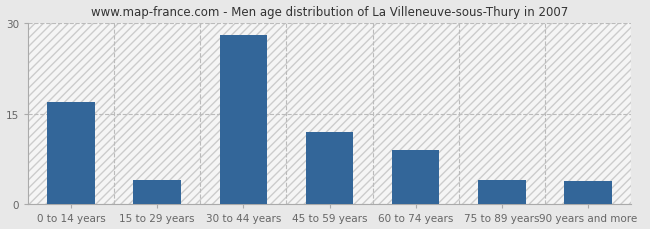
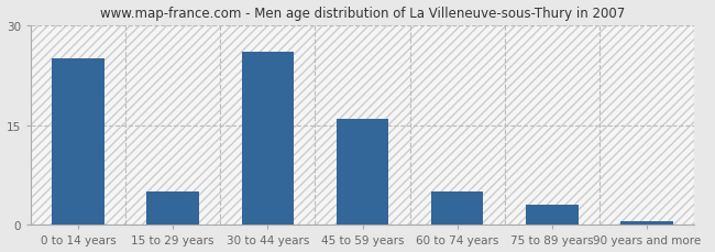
0 to 14 years: 17.0 -> 25.0
15 to 29 years: 4.0 -> 5.0
30 to 44 years: 28.0 -> 26.0
45 to 59 years: 12.0 -> 16.0
60 to 74 years: 9.0 -> 5.0
75 to 89 years: 4.0 -> 3.0
90 years and more: 3.8 -> 0.5
